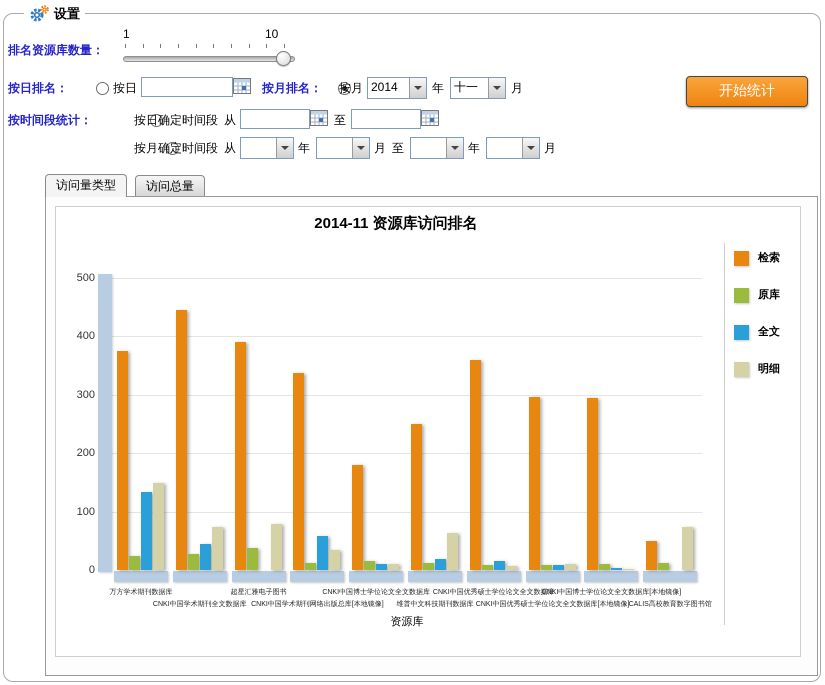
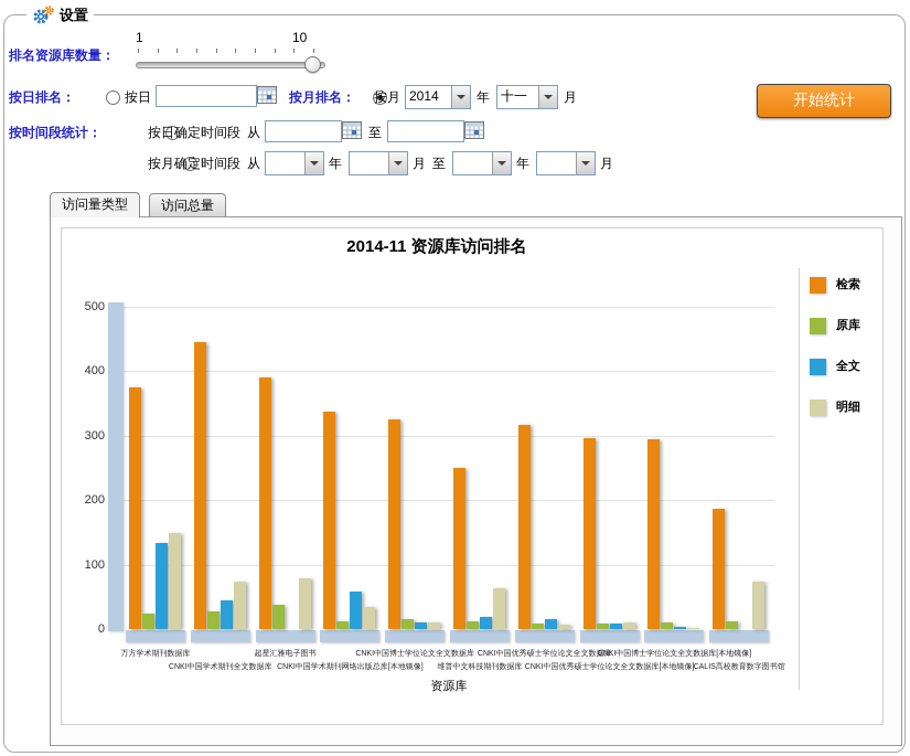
检索/CNKI中国博士学位论文全文数据库: 180 -> 330
检索/CNKI中国优秀硕士学位论文全文数据库: 360 -> 320
检索/CALIS高校教育数字图书馆: 50 -> 190
